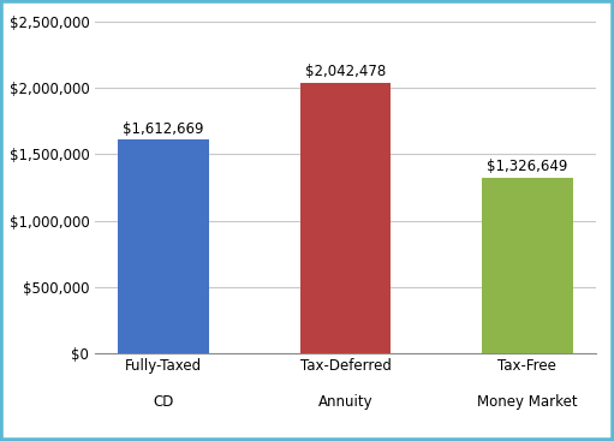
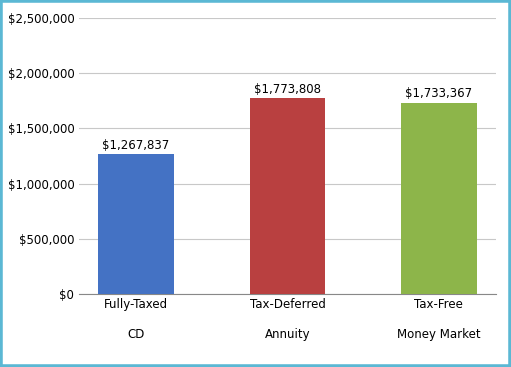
Fully-Taxed CD: $1,612,669 -> $1,267,837
Tax-Deferred Annuity: $2,042,478 -> $1,773,808
Tax-Free Money Market: $1,326,649 -> $1,733,367
